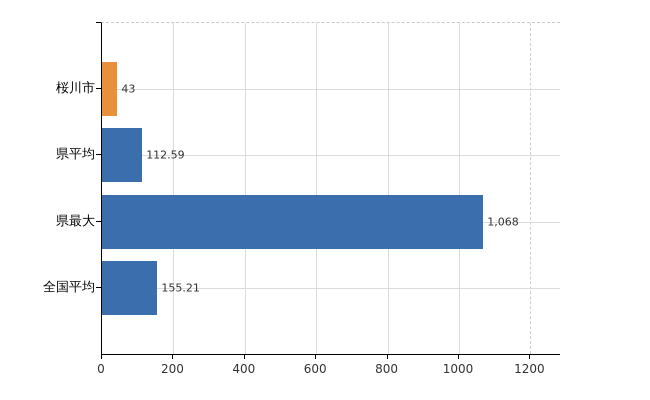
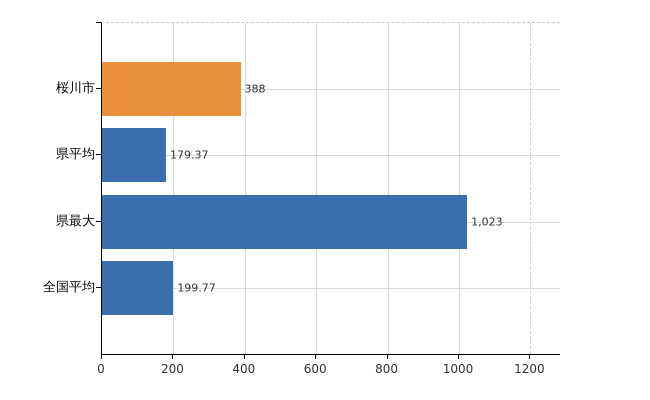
桜川市: 43 -> 388
県平均: 112.59 -> 179.37
県最大: 1,068 -> 1,023
全国平均: 155.21 -> 199.77
